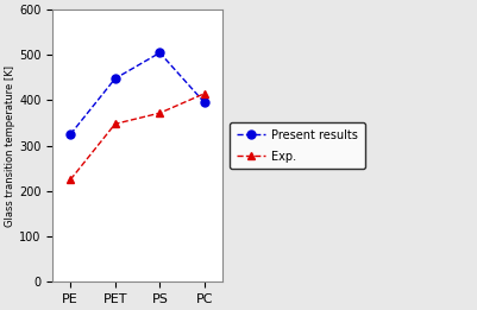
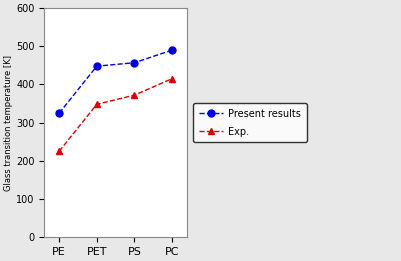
Present results/PS: 505 -> 457
Present results/PC: 395 -> 490
